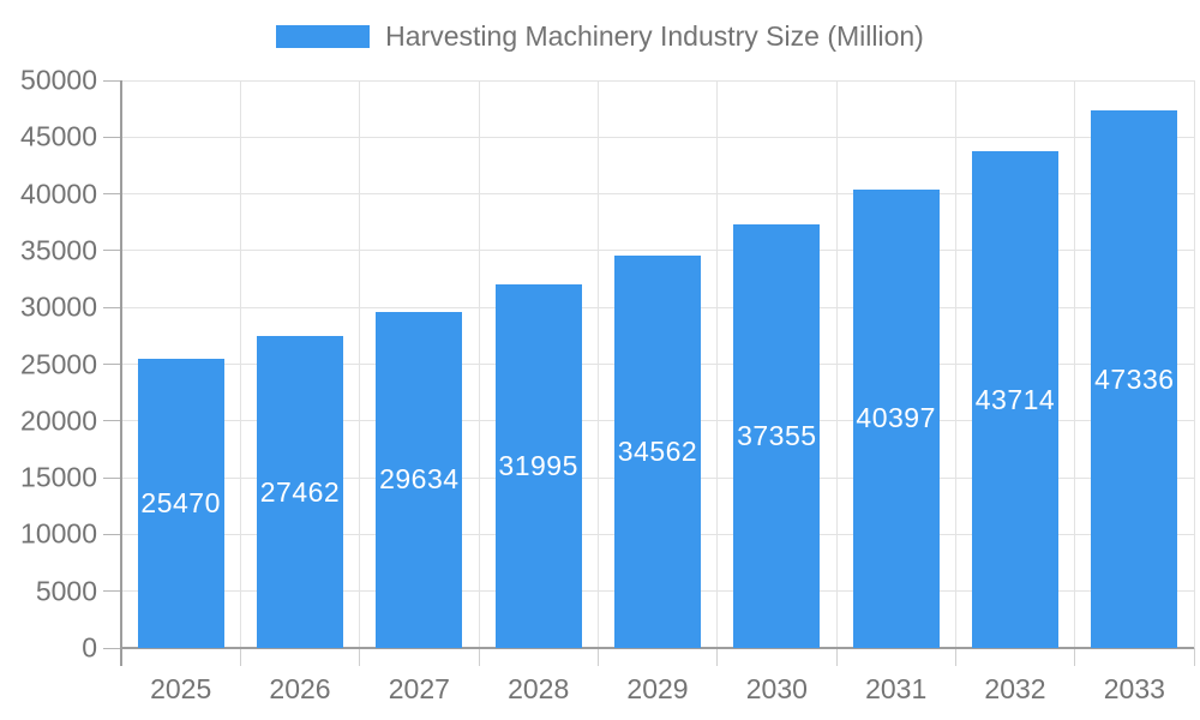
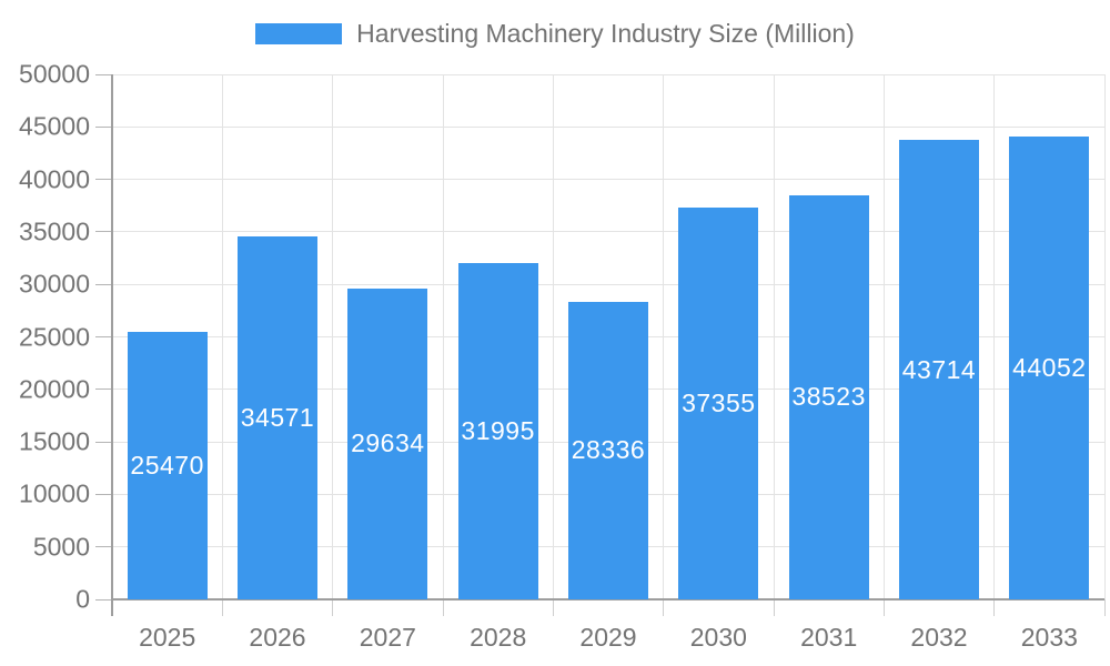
2026: 27462 -> 34571
2029: 34562 -> 28336
2031: 40397 -> 38523
2033: 47336 -> 44052
